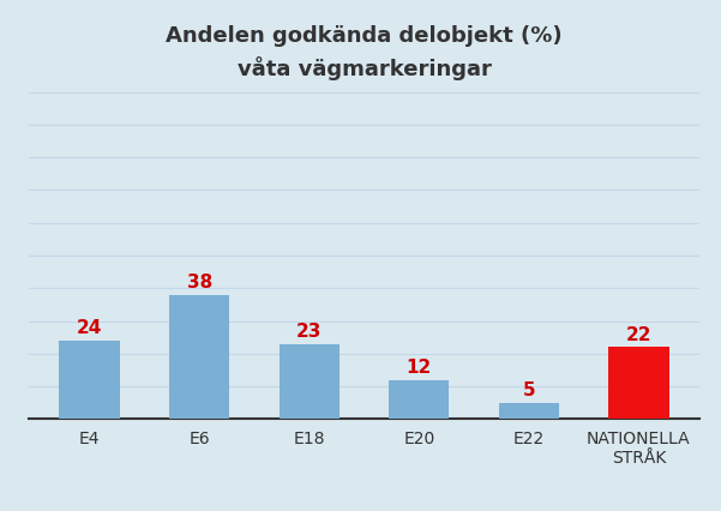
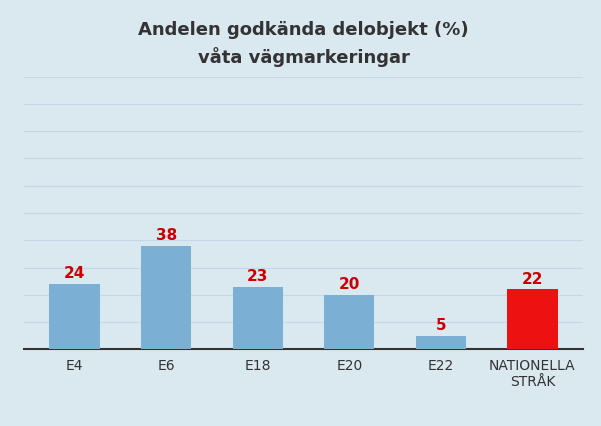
E20: 12 -> 20
